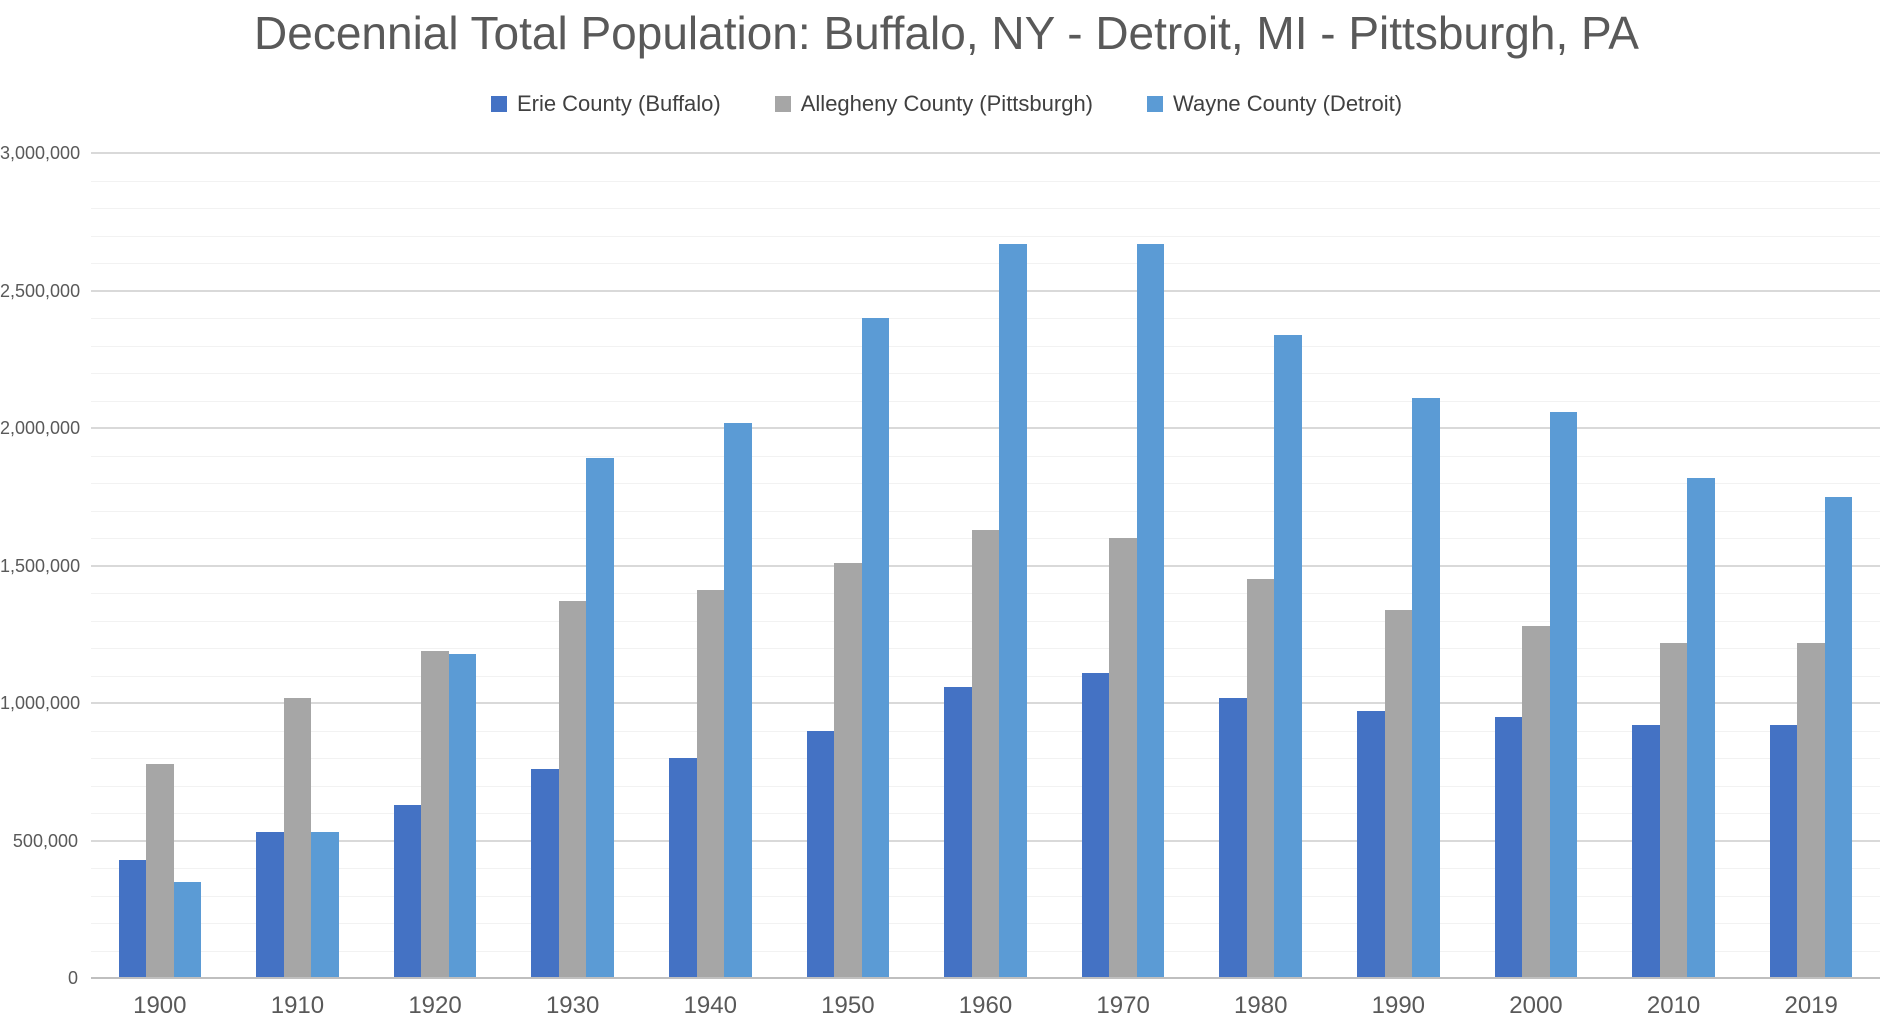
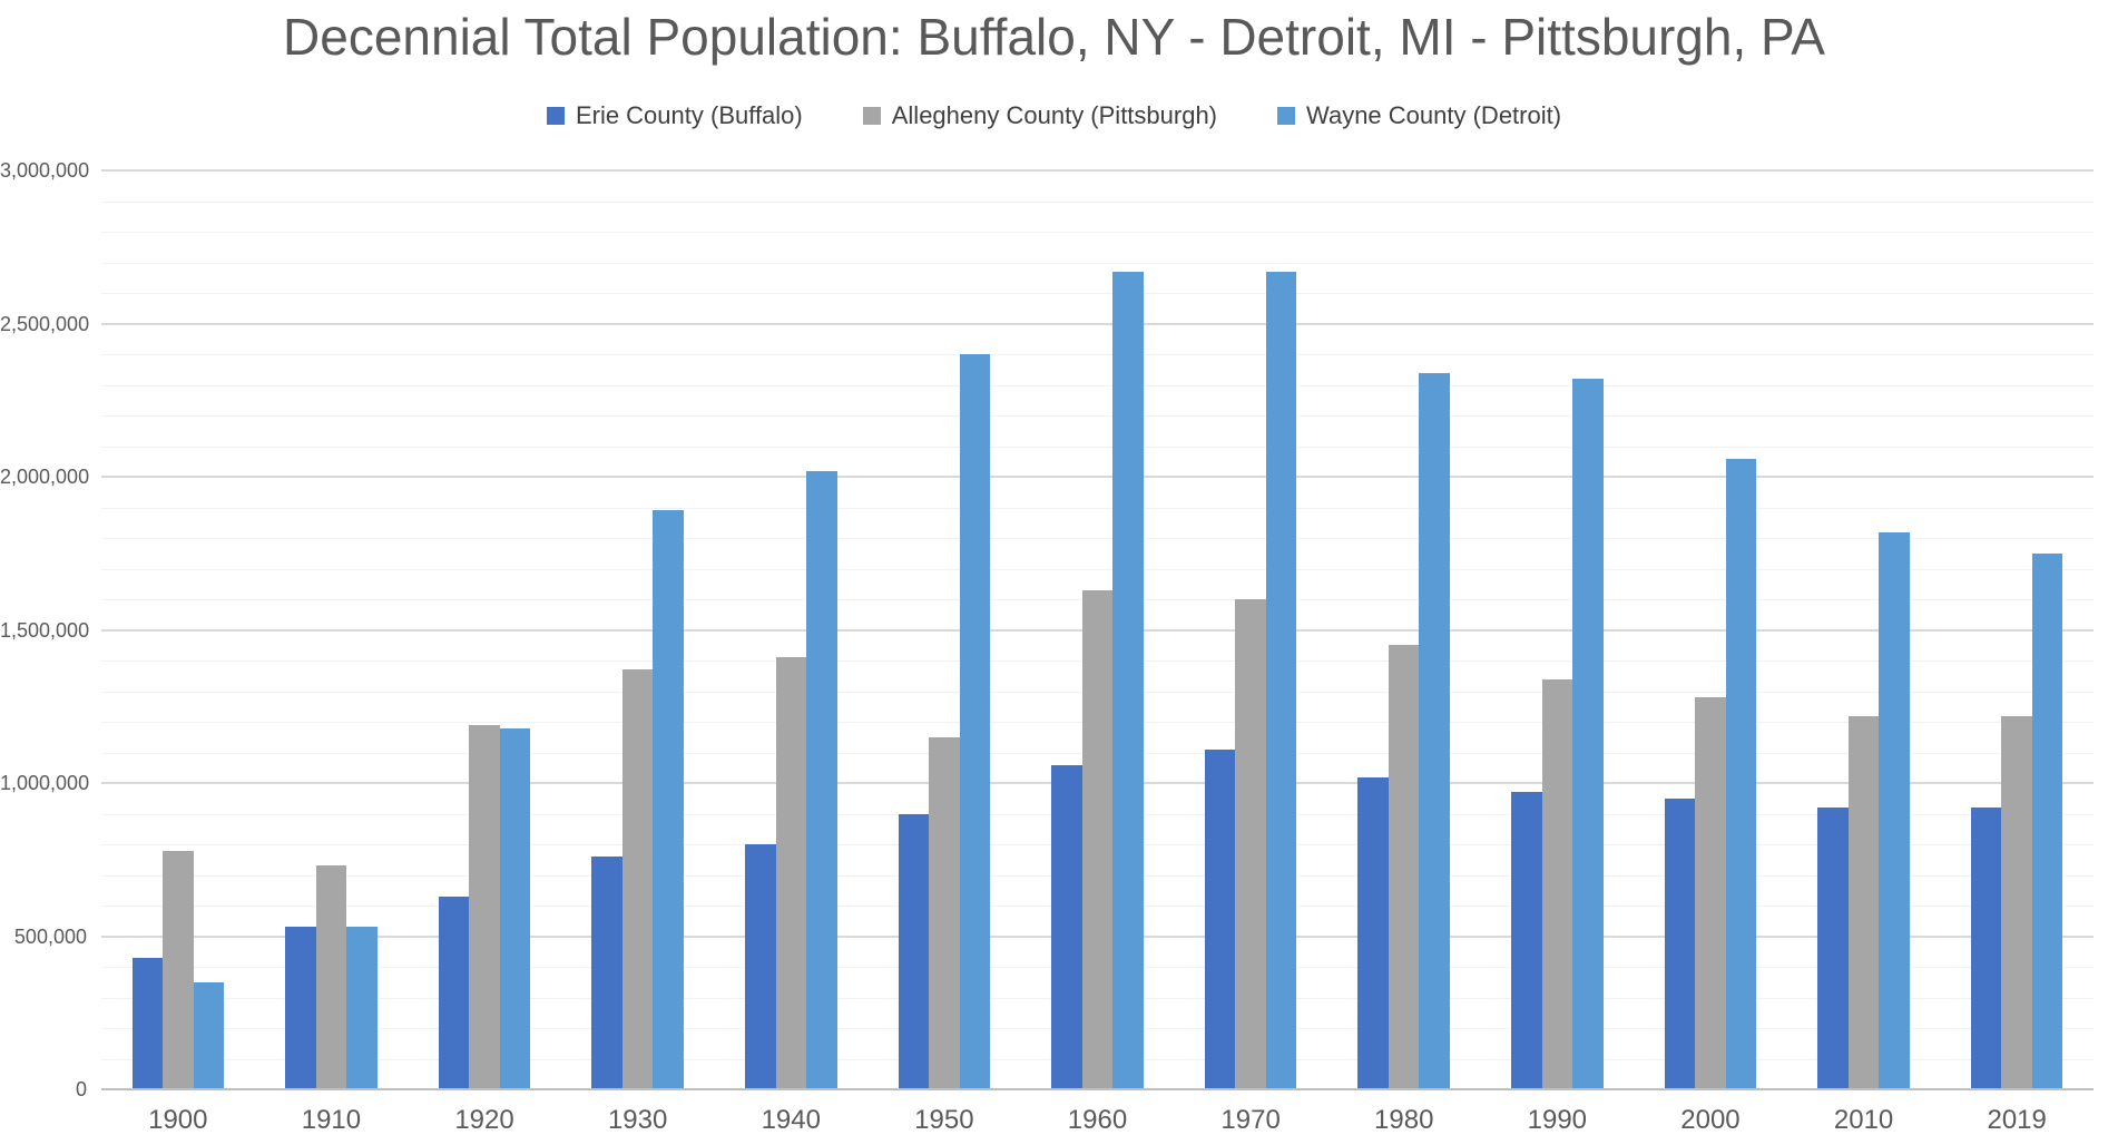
Allegheny County (Pittsburgh)/1910: 1020000 -> 730000
Allegheny County (Pittsburgh)/1950: 1510000 -> 1150000
Wayne County (Detroit)/1990: 2110000 -> 2320000
